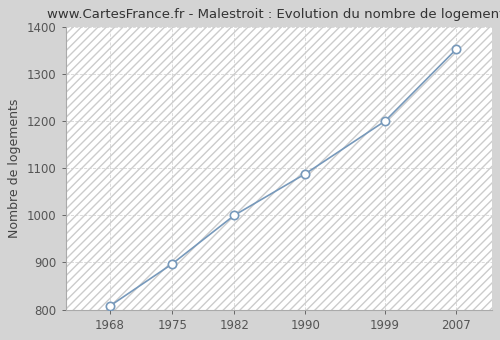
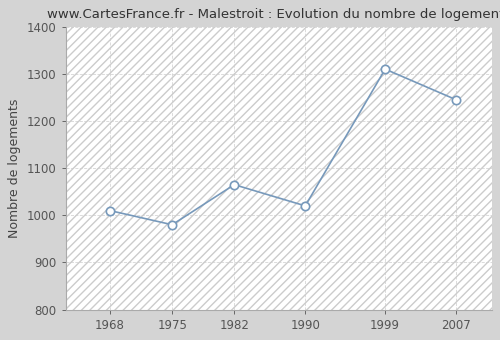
1968: 808 -> 1010
1975: 897 -> 980
1982: 1000 -> 1065
1990: 1088 -> 1020
1999: 1200 -> 1310
2007: 1352 -> 1245
